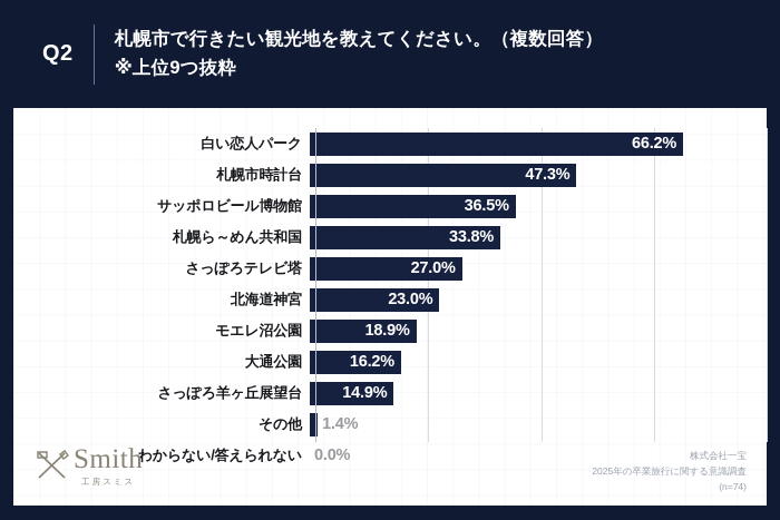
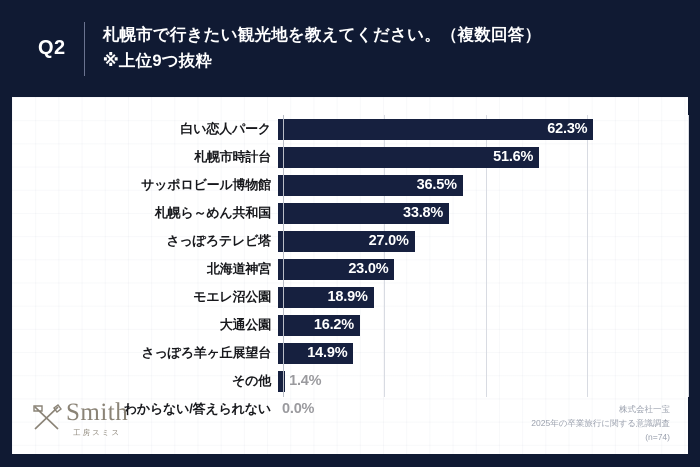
白い恋人パーク: 66.2% -> 62.3%
札幌市時計台: 47.3% -> 51.6%
